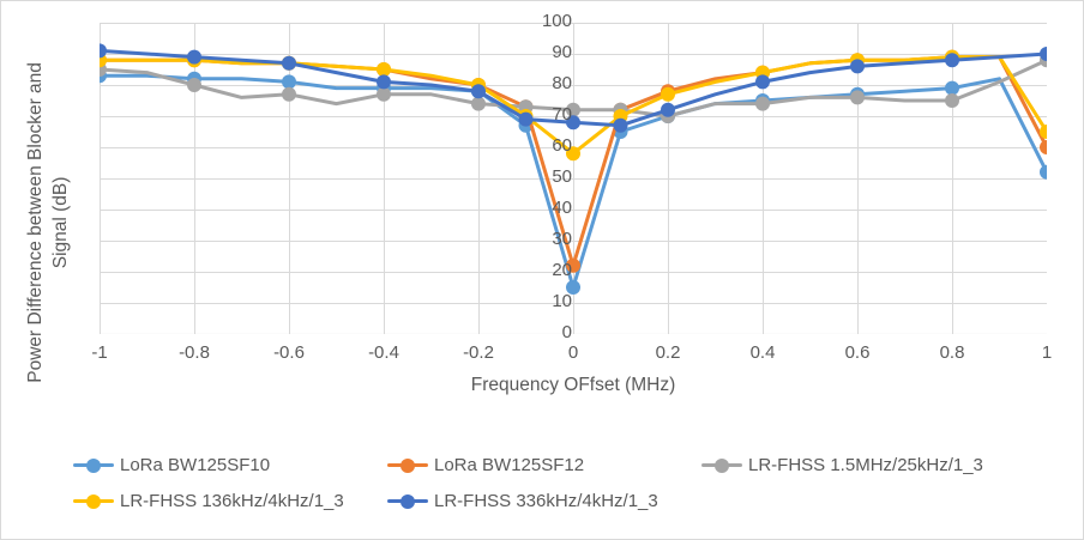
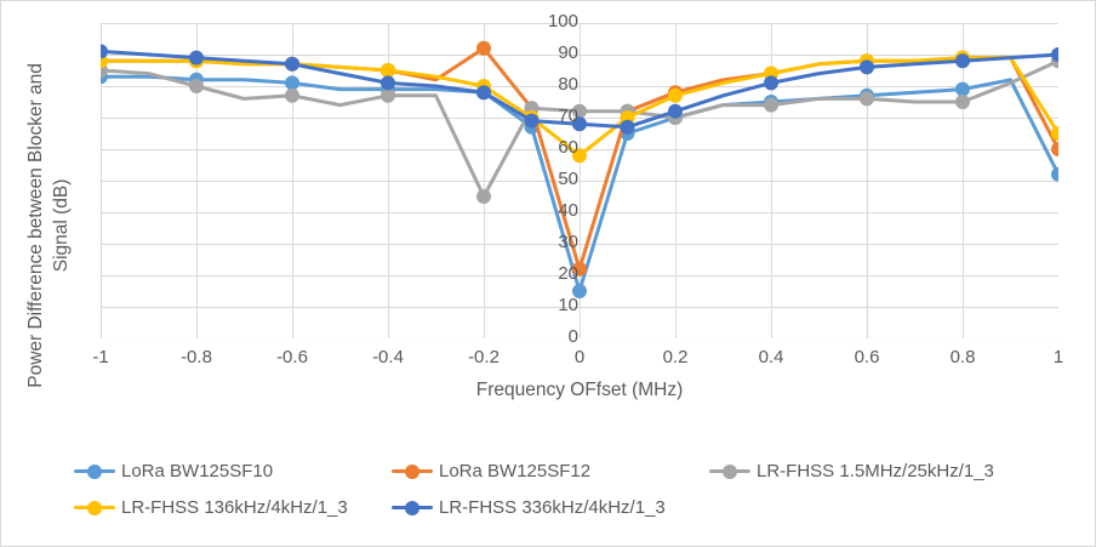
LoRa BW125SF12/-0.2: 80 -> 92
LR-FHSS 1.5MHz/25kHz/1_3/-0.2: 74 -> 45
